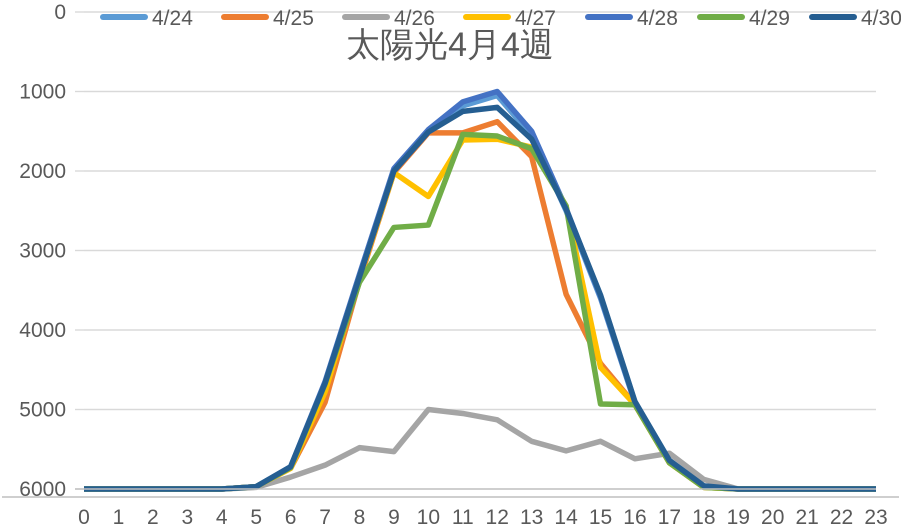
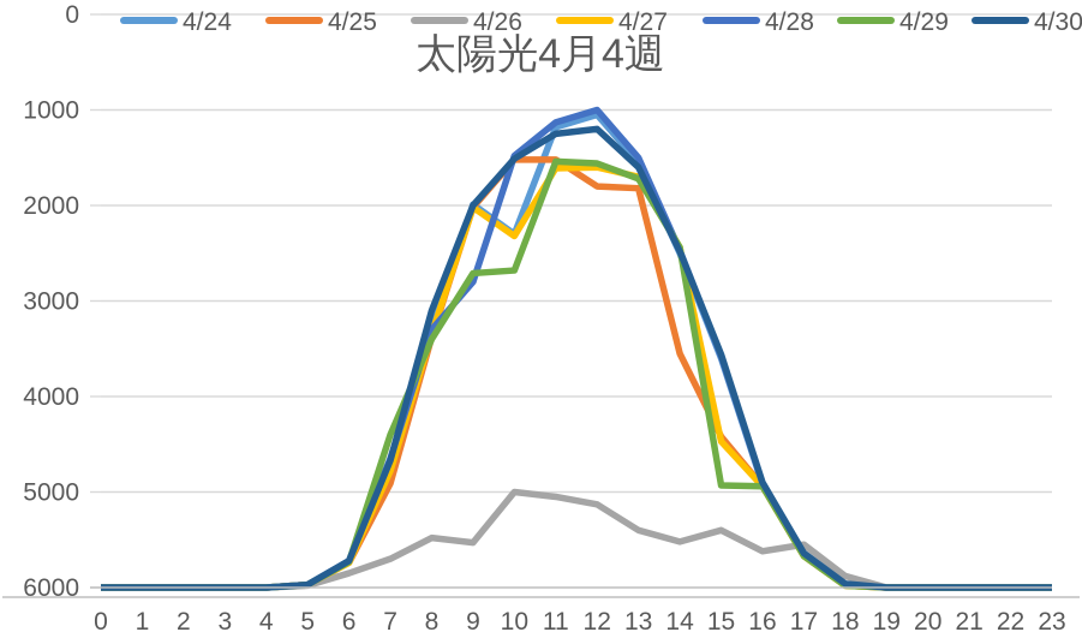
4/29/7: 1300 -> 1600
4/30/8: 2700 -> 2900
4/28/9: 4000 -> 3200
4/24/10: 4500 -> 3700
4/25/12: 4600 -> 4200
